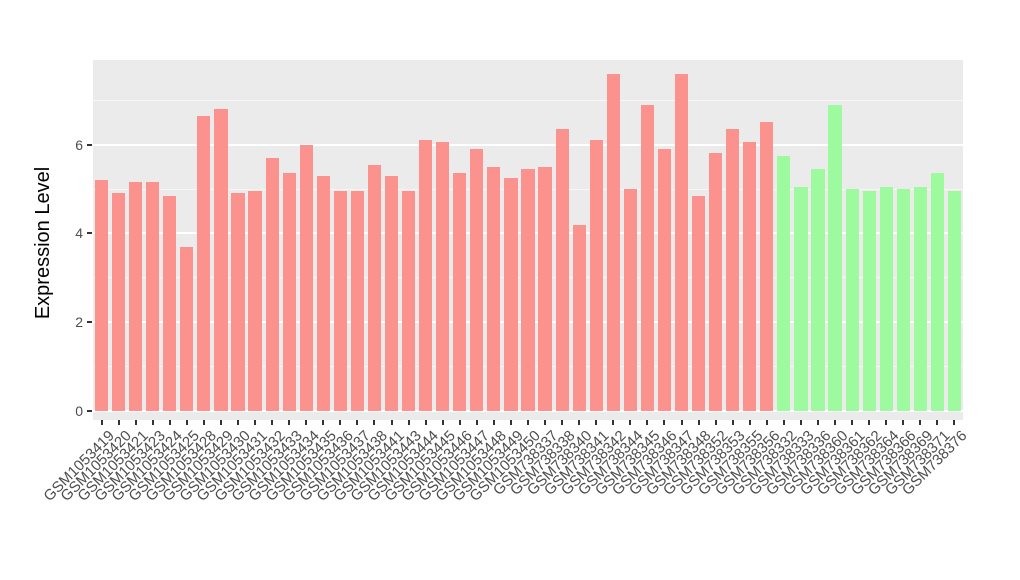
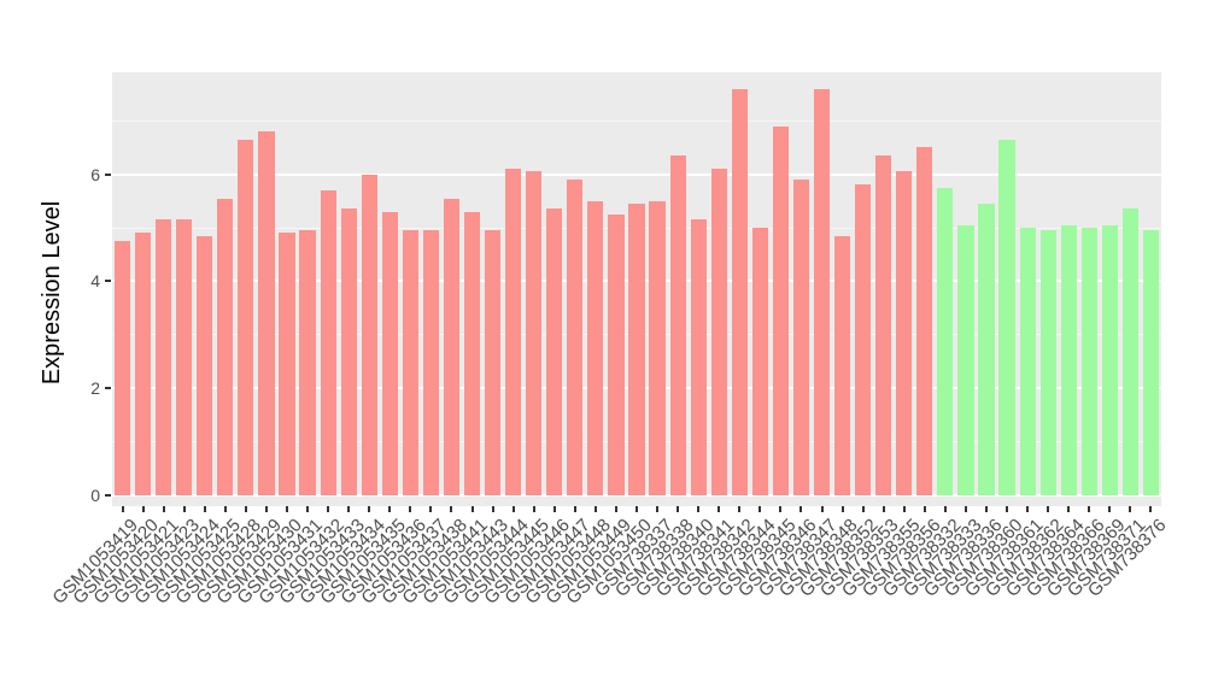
GSM1053419: 5.2 -> 4.8
GSM1053425: 3.7 -> 5.5
GSM738340: 4.2 -> 5.2
GSM738360: 6.9 -> 6.7
